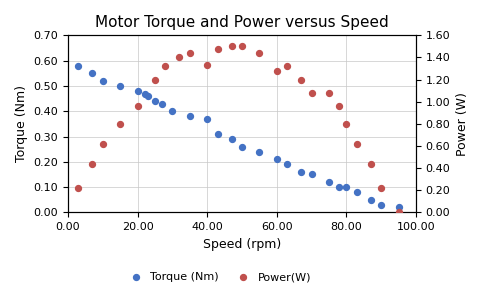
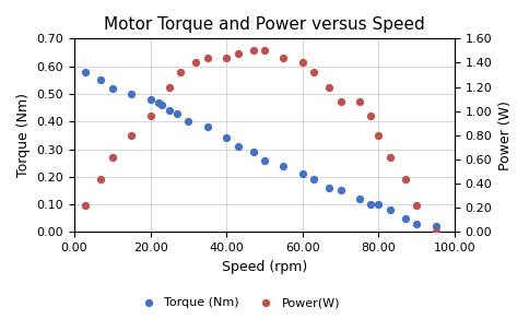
Torque (Nm)/40.00: 0.37 -> 0.34
Power(W)/40.00: 1.33 -> 1.44
Power(W)/60.00: 1.28 -> 1.40
